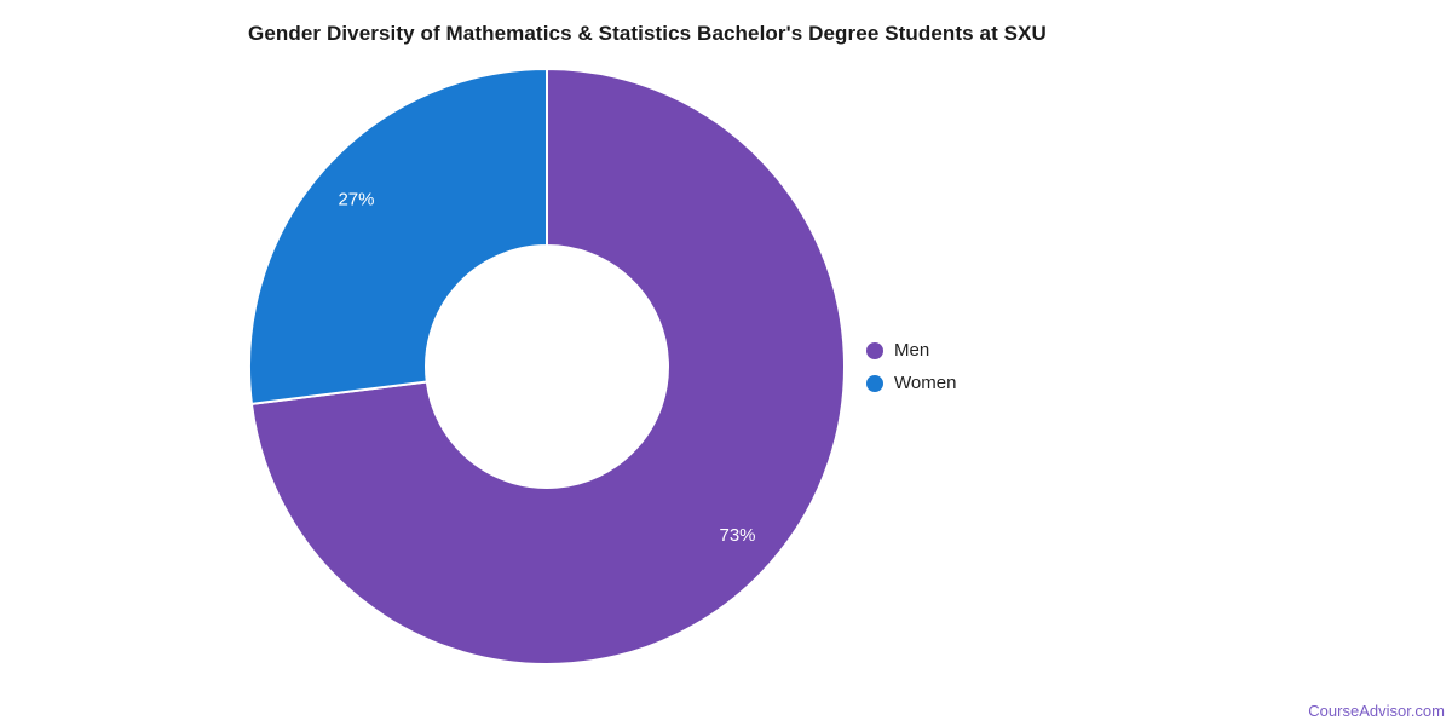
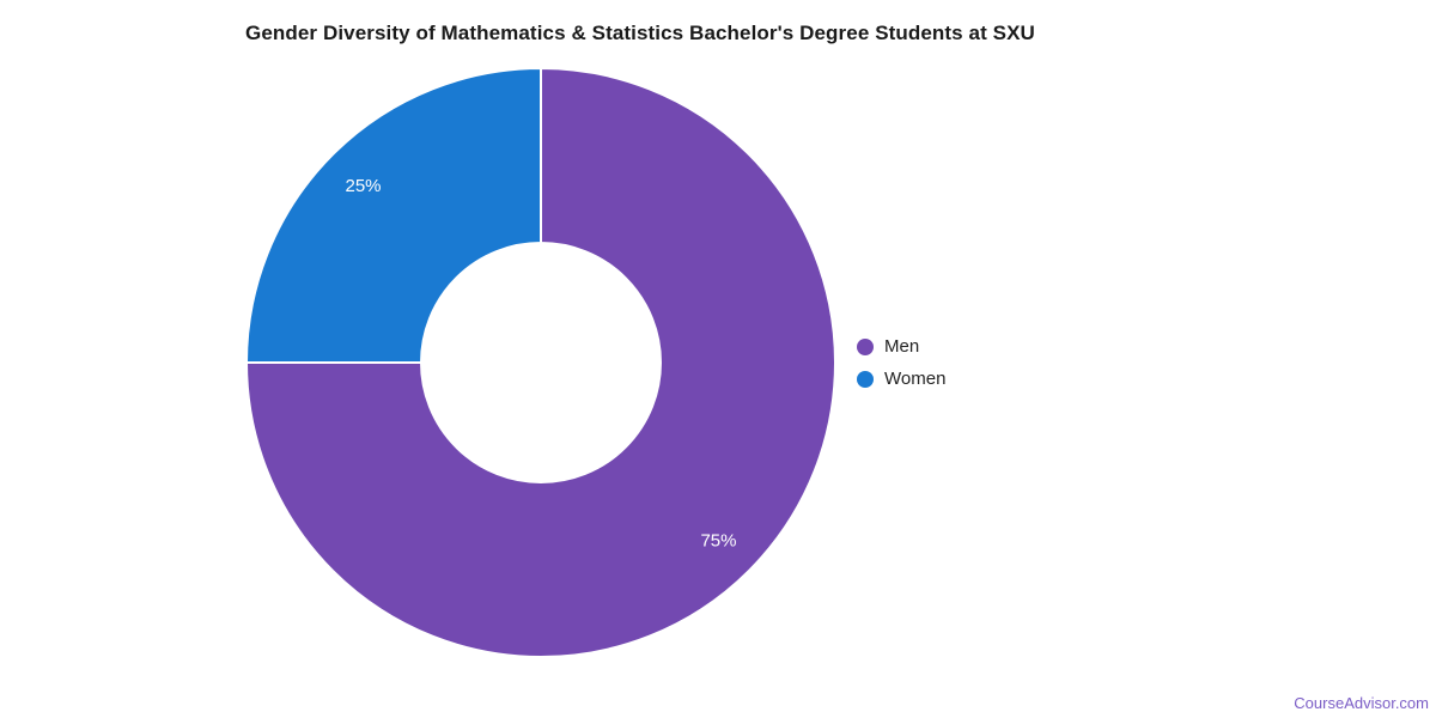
Men: 73% -> 75%
Women: 27% -> 25%
